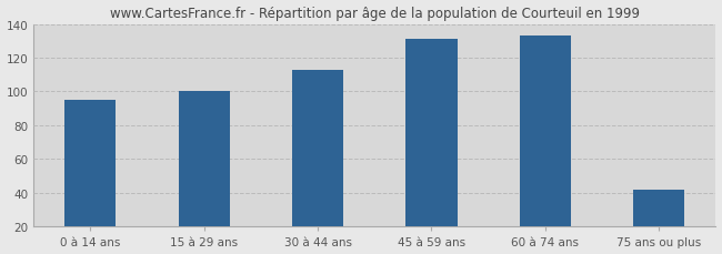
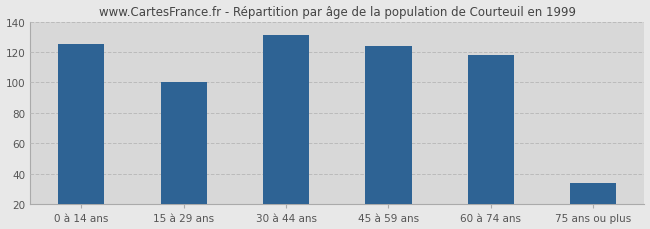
0 à 14 ans: 95 -> 125
30 à 44 ans: 113 -> 131
45 à 59 ans: 131 -> 124
60 à 74 ans: 133 -> 118
75 ans ou plus: 42 -> 34
